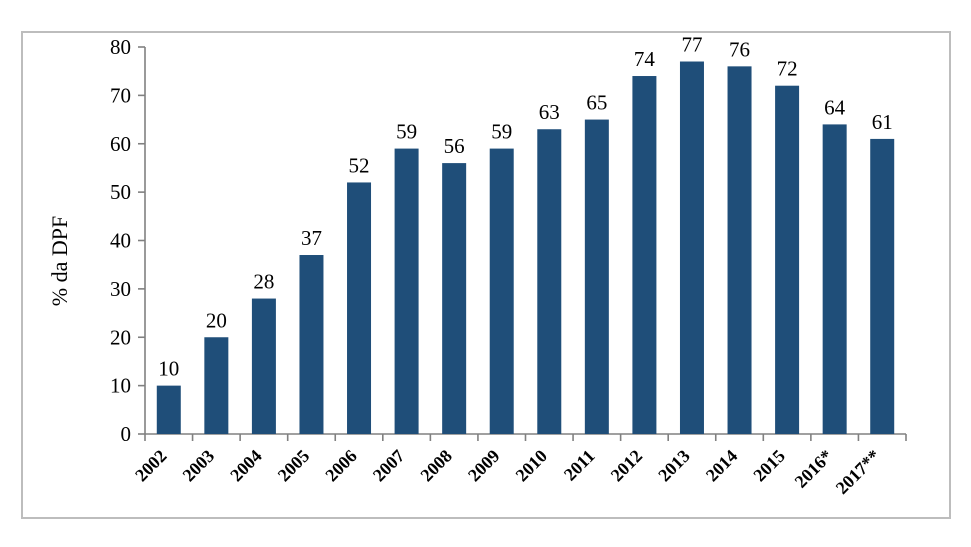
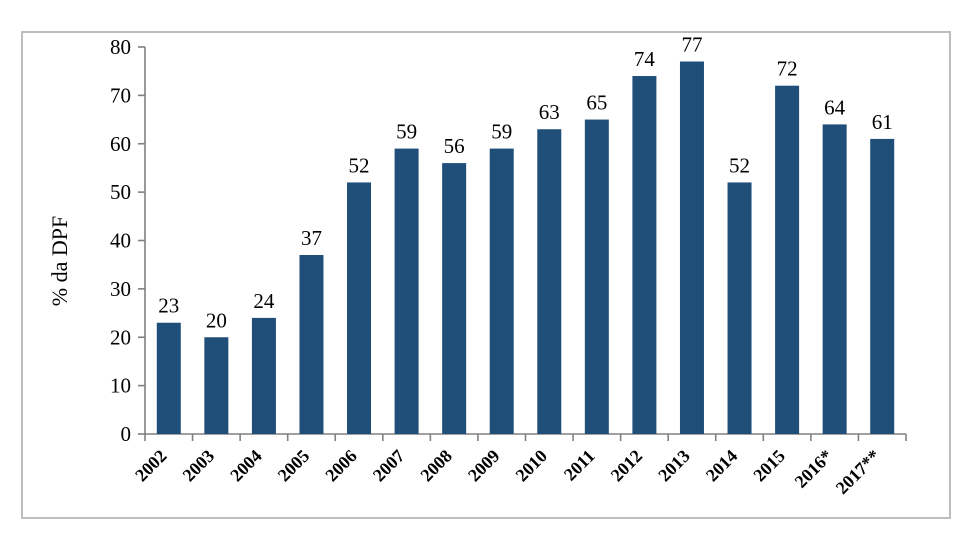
2002: 10 -> 23
2004: 28 -> 24
2014: 76 -> 52
